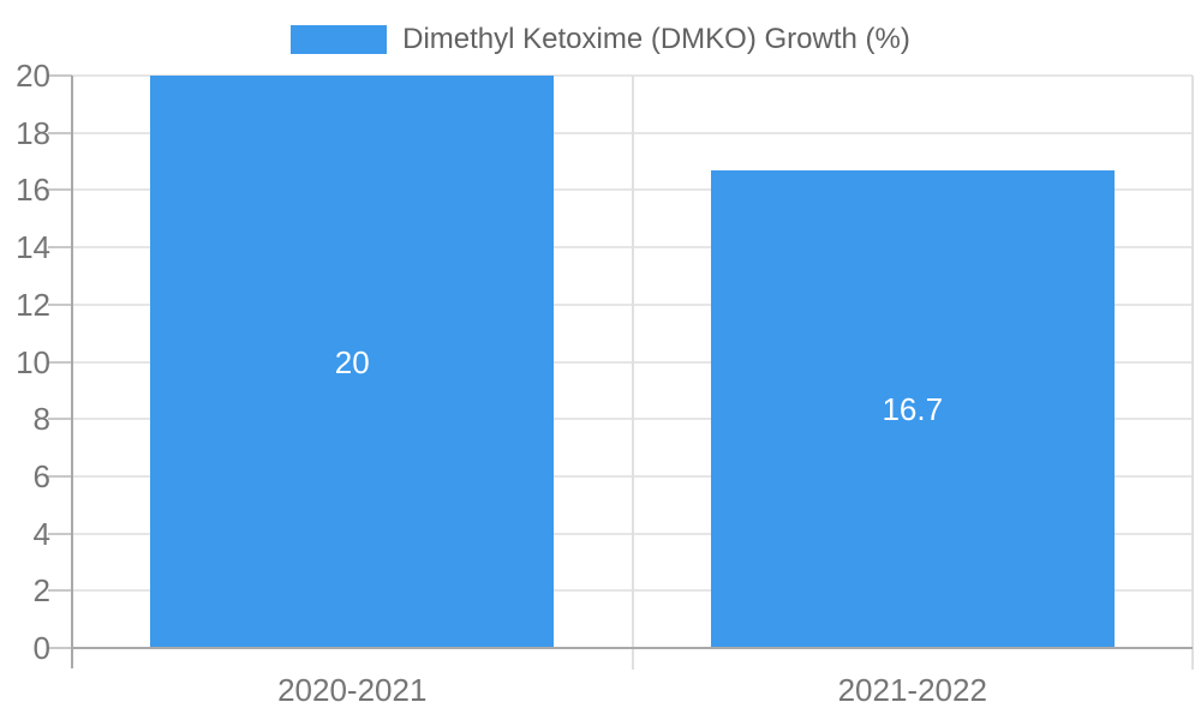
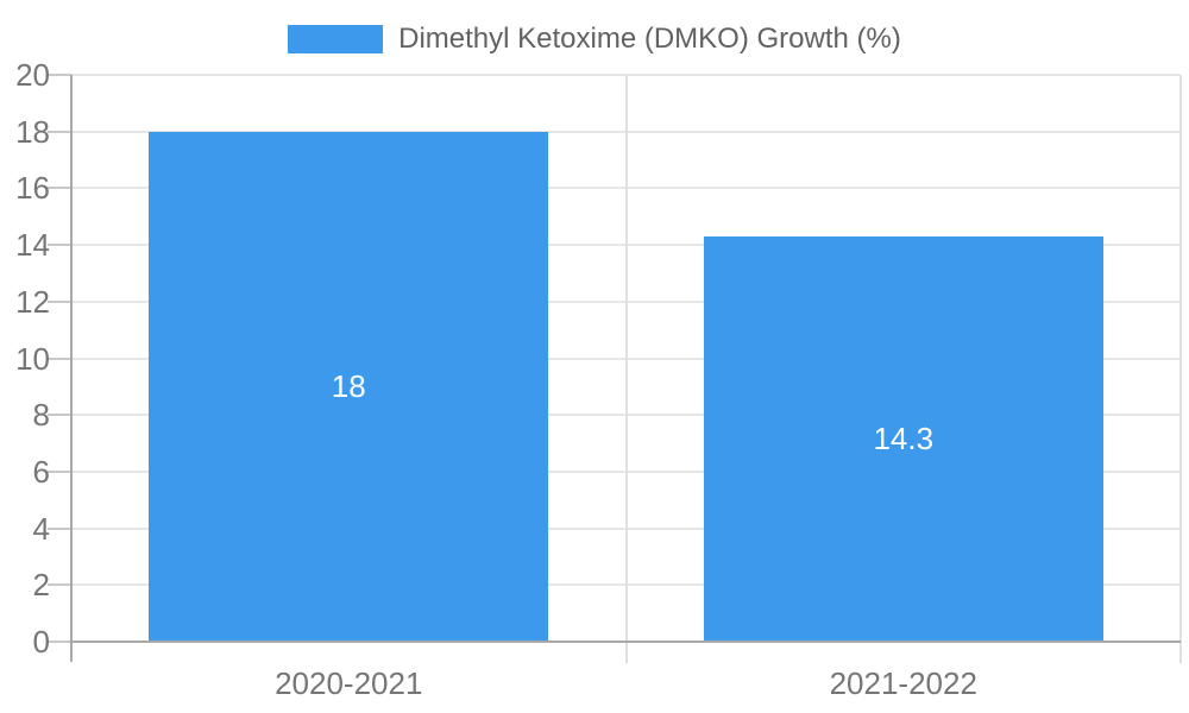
2020-2021: 20 -> 18
2021-2022: 16.7 -> 14.3
